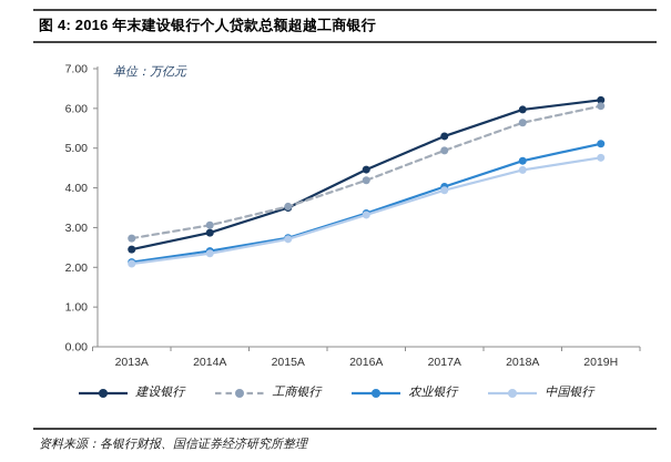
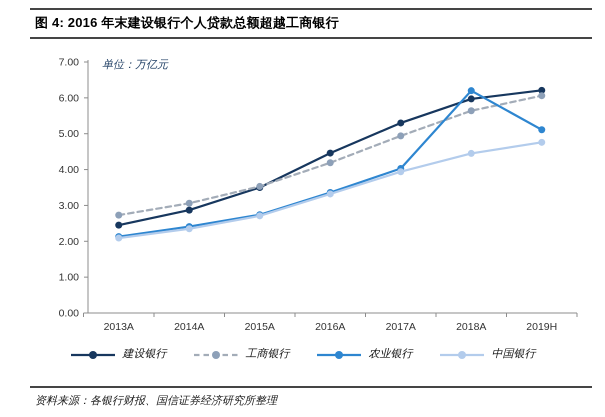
农业银行/2018A: 4.7 -> 6.2
